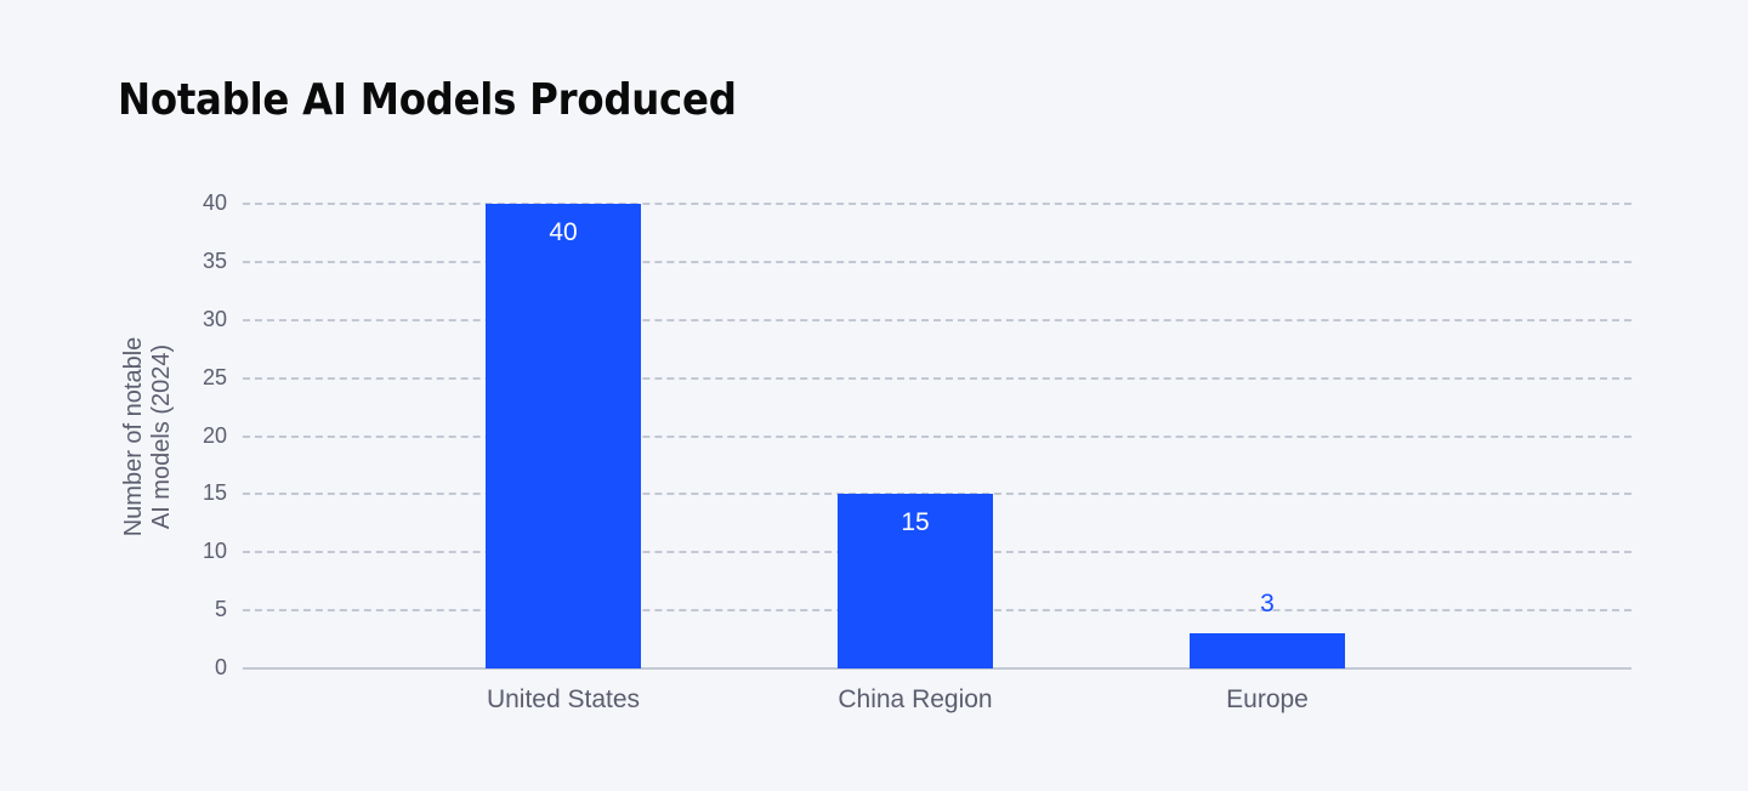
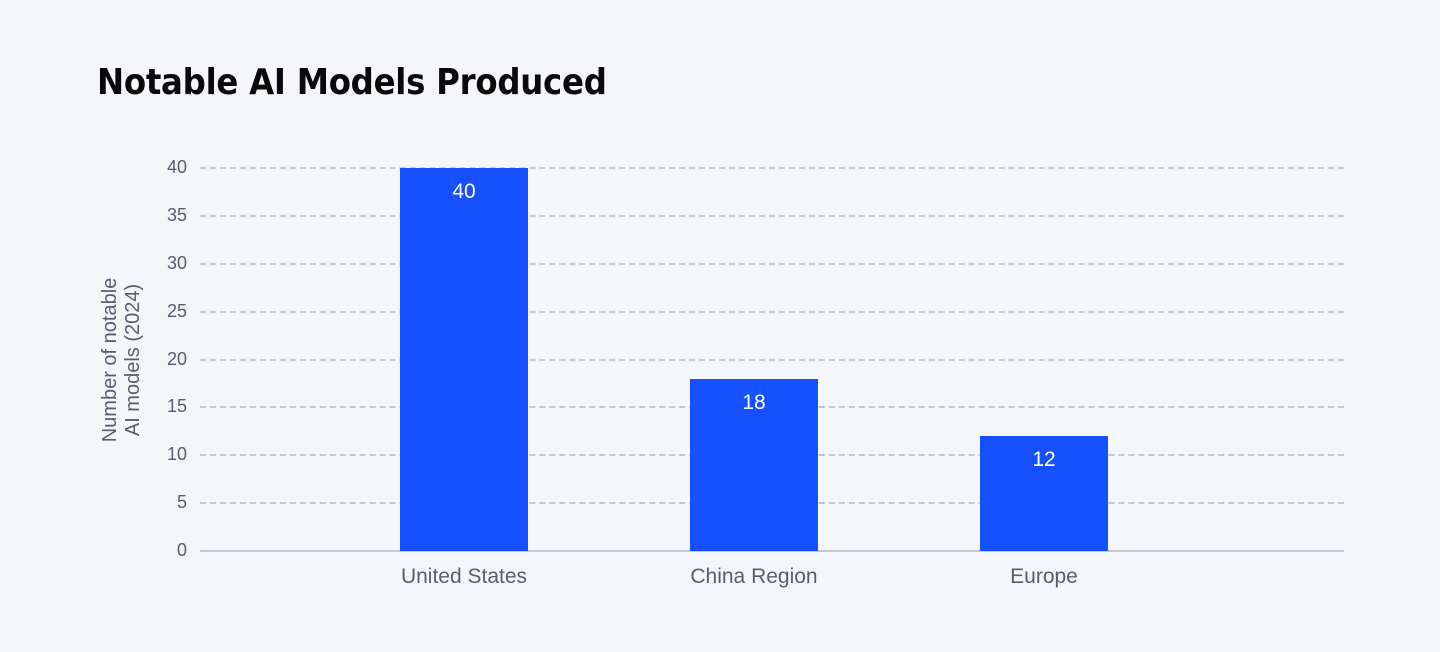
China Region: 15 -> 18
Europe: 3 -> 12
